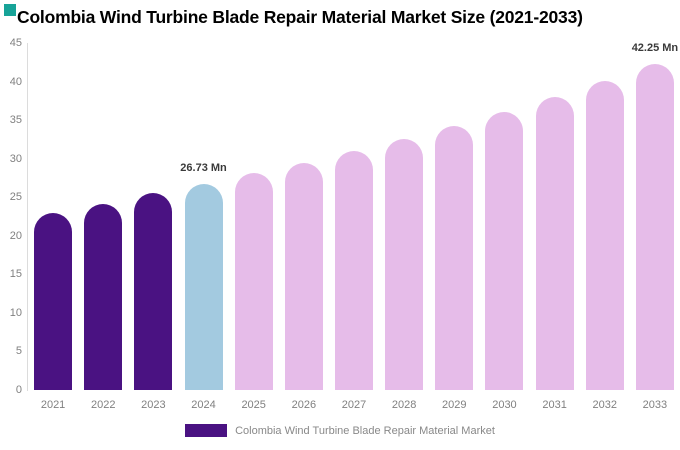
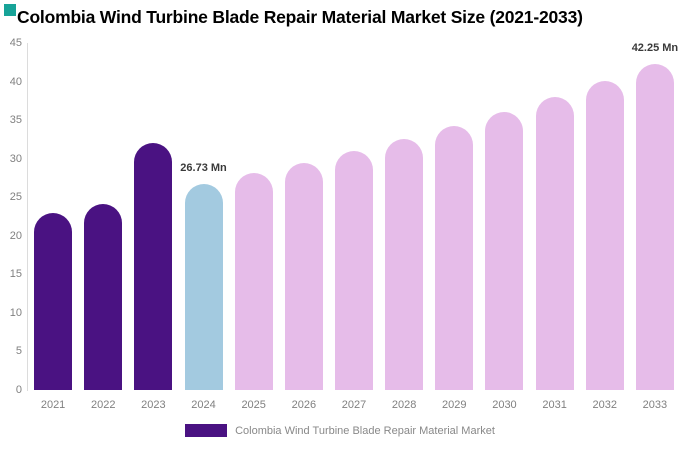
2023: 26 -> 32
